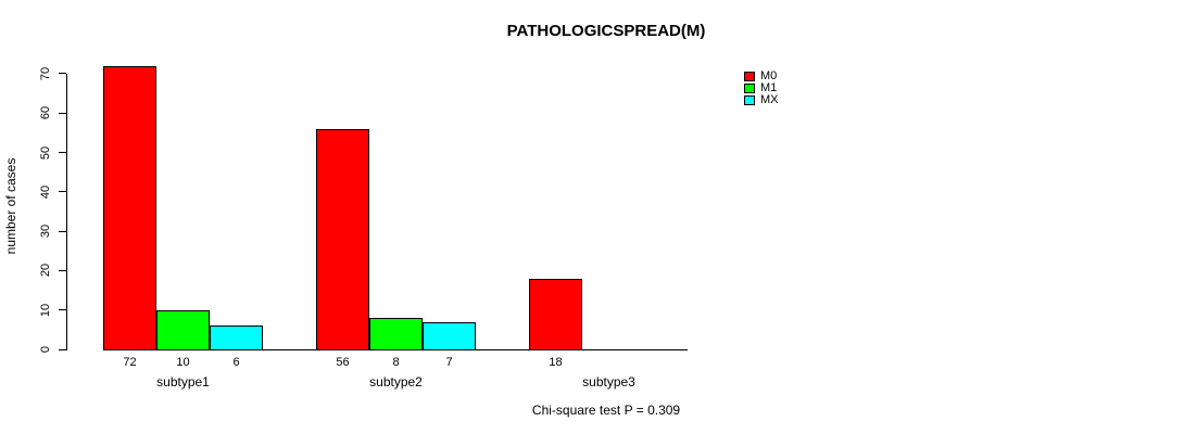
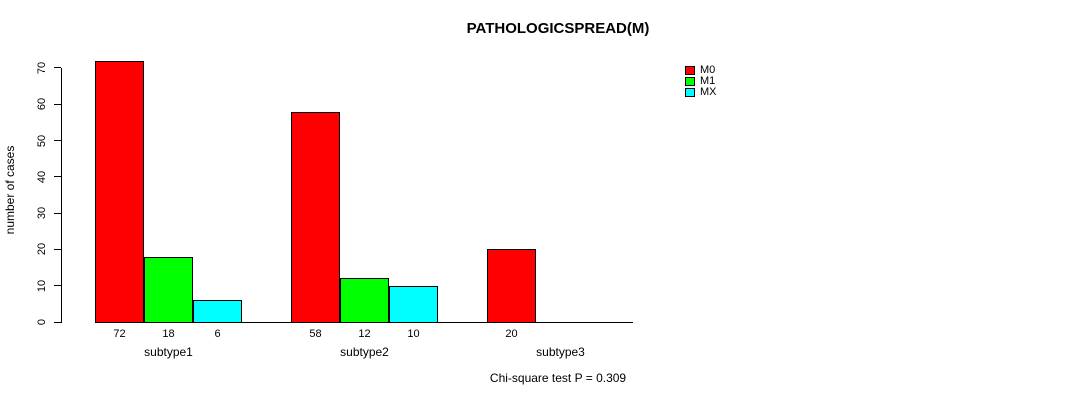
M1/subtype1: 10 -> 18
M0/subtype2: 56 -> 58
M1/subtype2: 8 -> 12
MX/subtype2: 7 -> 10
M0/subtype3: 18 -> 20
